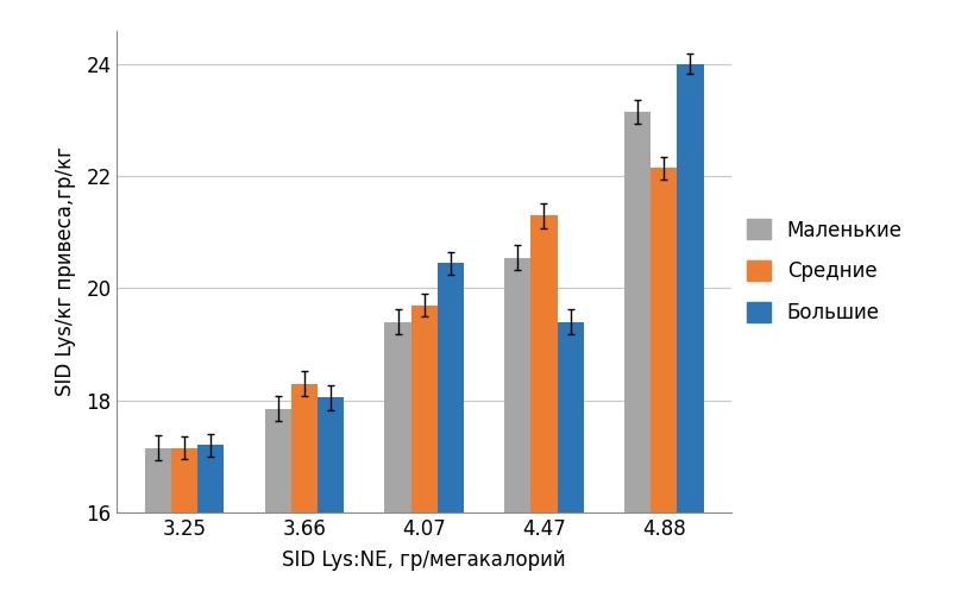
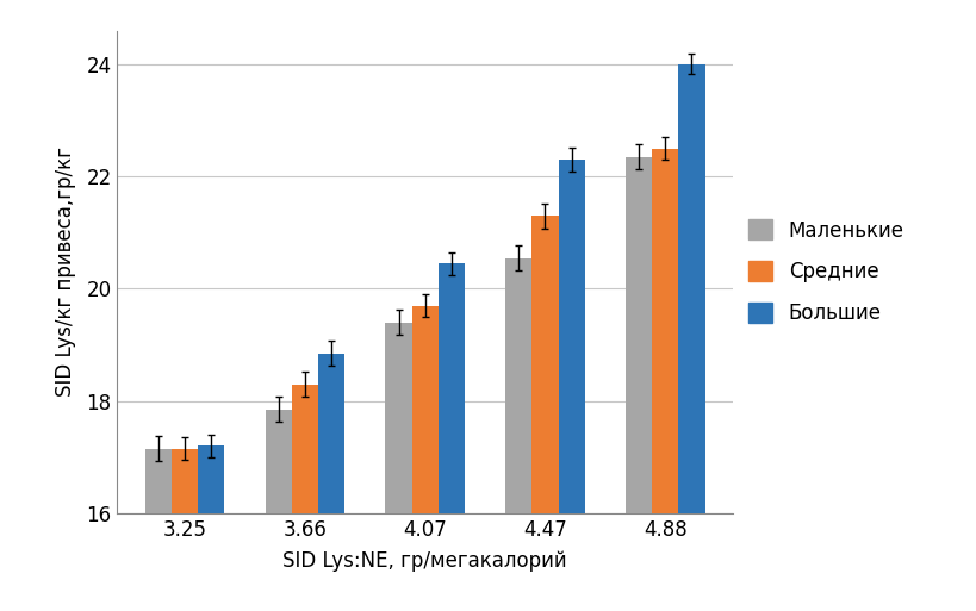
Большие/3.66: 18.05 -> 18.85
Большие/4.47: 19.40 -> 22.30
Маленькие/4.88: 23.15 -> 22.35
Средние/4.88: 22.15 -> 22.50
